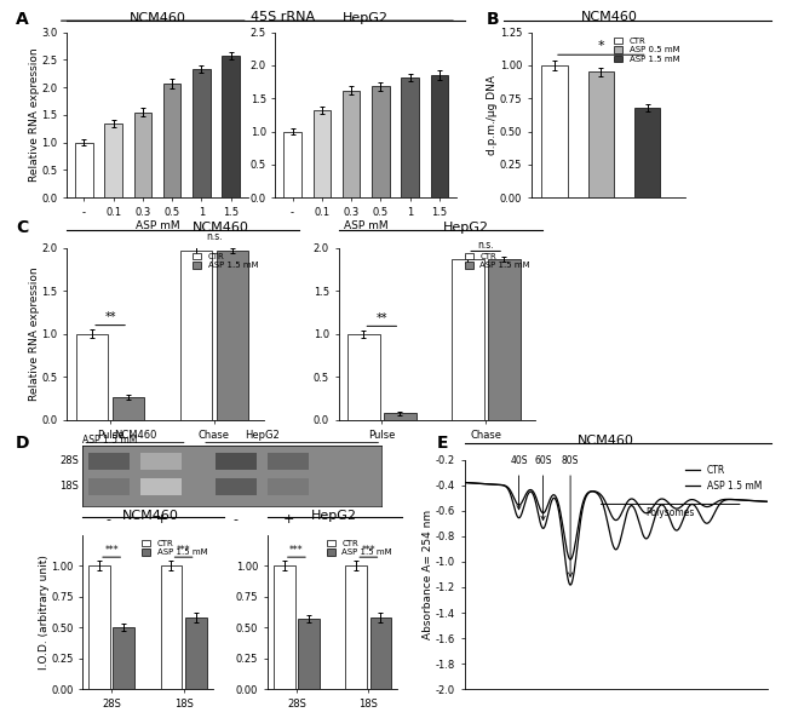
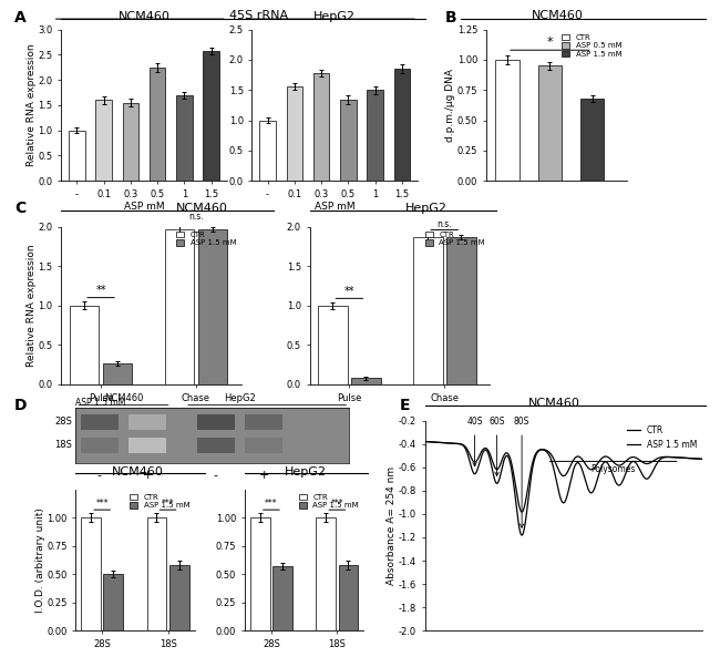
NCM460/0.1: 1.35 -> 1.60
NCM460/0.5: 2.07 -> 2.25
NCM460/1: 2.33 -> 1.70
HepG2/0.1: 1.32 -> 1.56
HepG2/0.3: 1.62 -> 1.78
HepG2/0.5: 1.68 -> 1.34
HepG2/1: 1.82 -> 1.50
